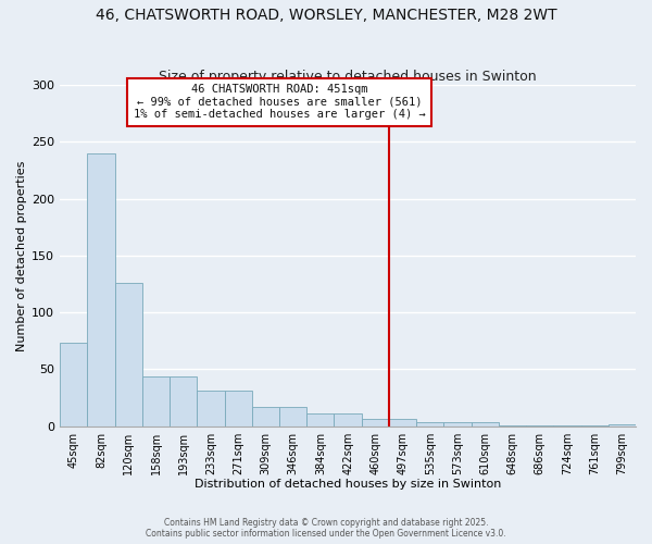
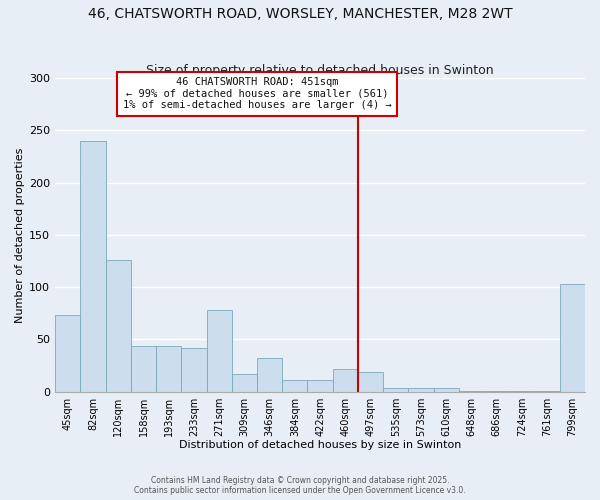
233sqm: 31 -> 42
271sqm: 31 -> 78
346sqm: 17 -> 32
460sqm: 6 -> 22
497sqm: 6 -> 19
799sqm: 2 -> 103
